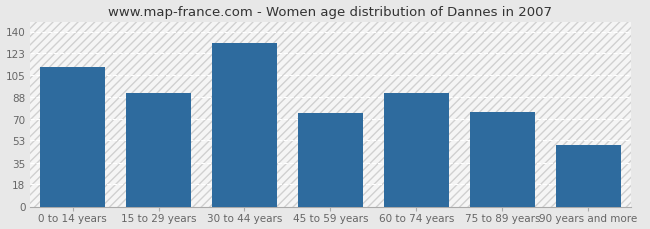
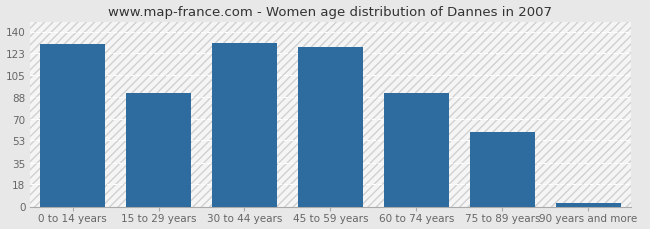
0 to 14 years: 112 -> 130
45 to 59 years: 75 -> 128
75 to 89 years: 76 -> 60
90 years and more: 49 -> 3
